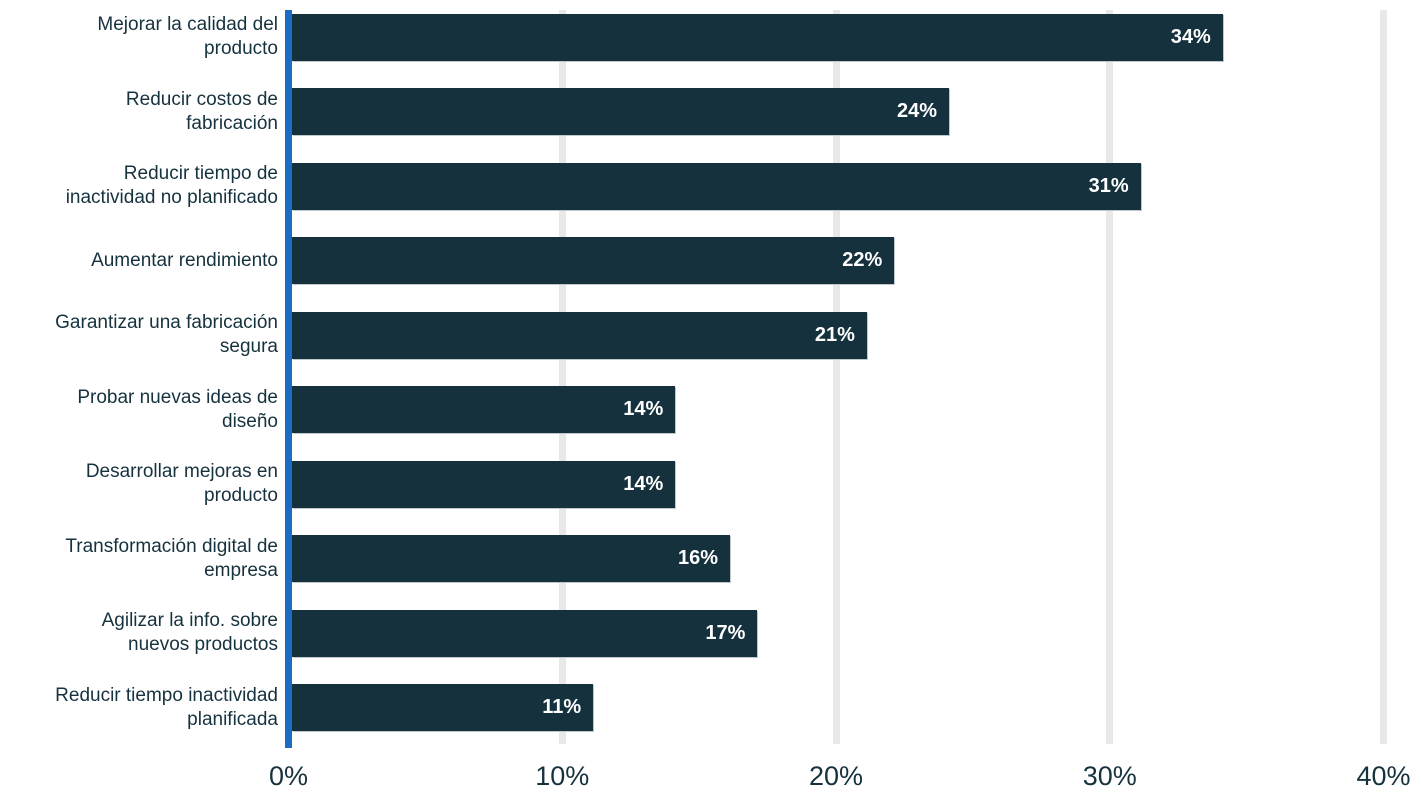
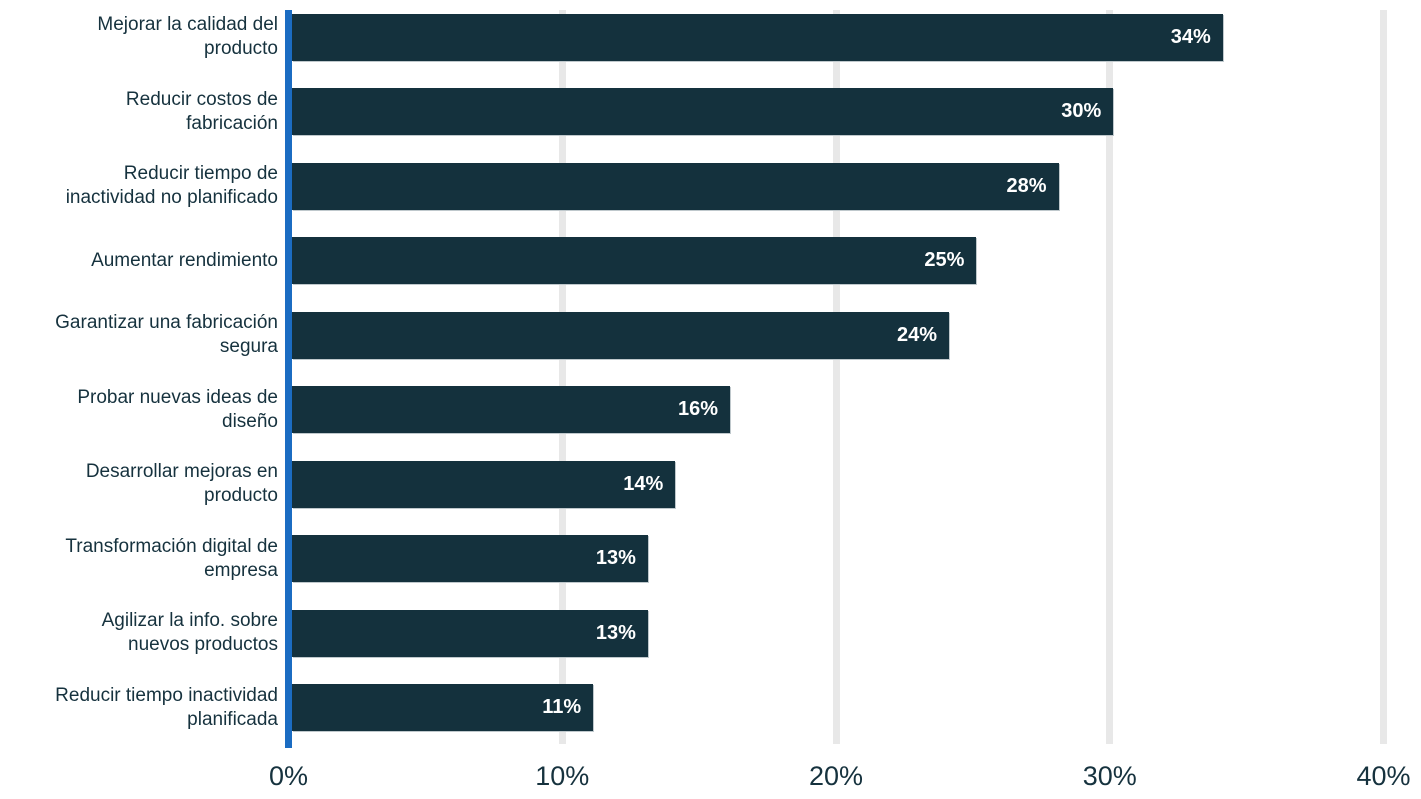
Reducir costos de fabricación: 24% -> 30%
Reducir tiempo de inactividad no planificado: 31% -> 28%
Aumentar rendimiento: 22% -> 25%
Garantizar una fabricación segura: 21% -> 24%
Probar nuevas ideas de diseño: 14% -> 16%
Transformación digital de empresa: 16% -> 13%
Agilizar la info. sobre nuevos productos: 17% -> 13%
